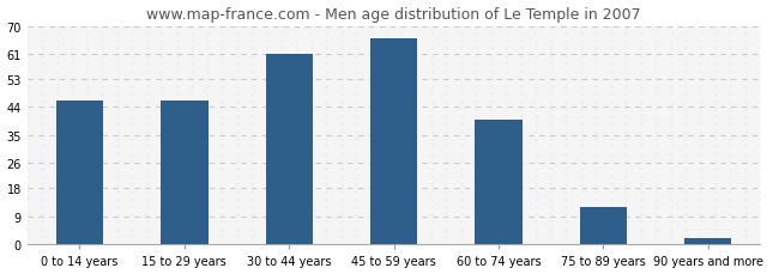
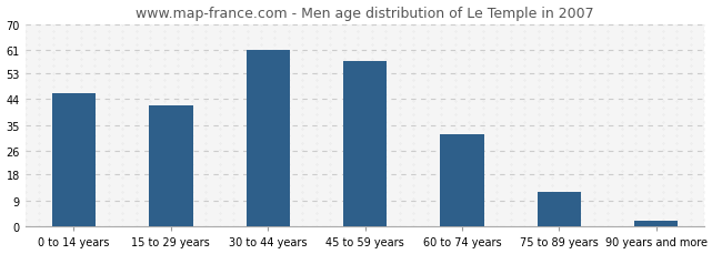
15 to 29 years: 46 -> 42
45 to 59 years: 66 -> 57
60 to 74 years: 40 -> 32
